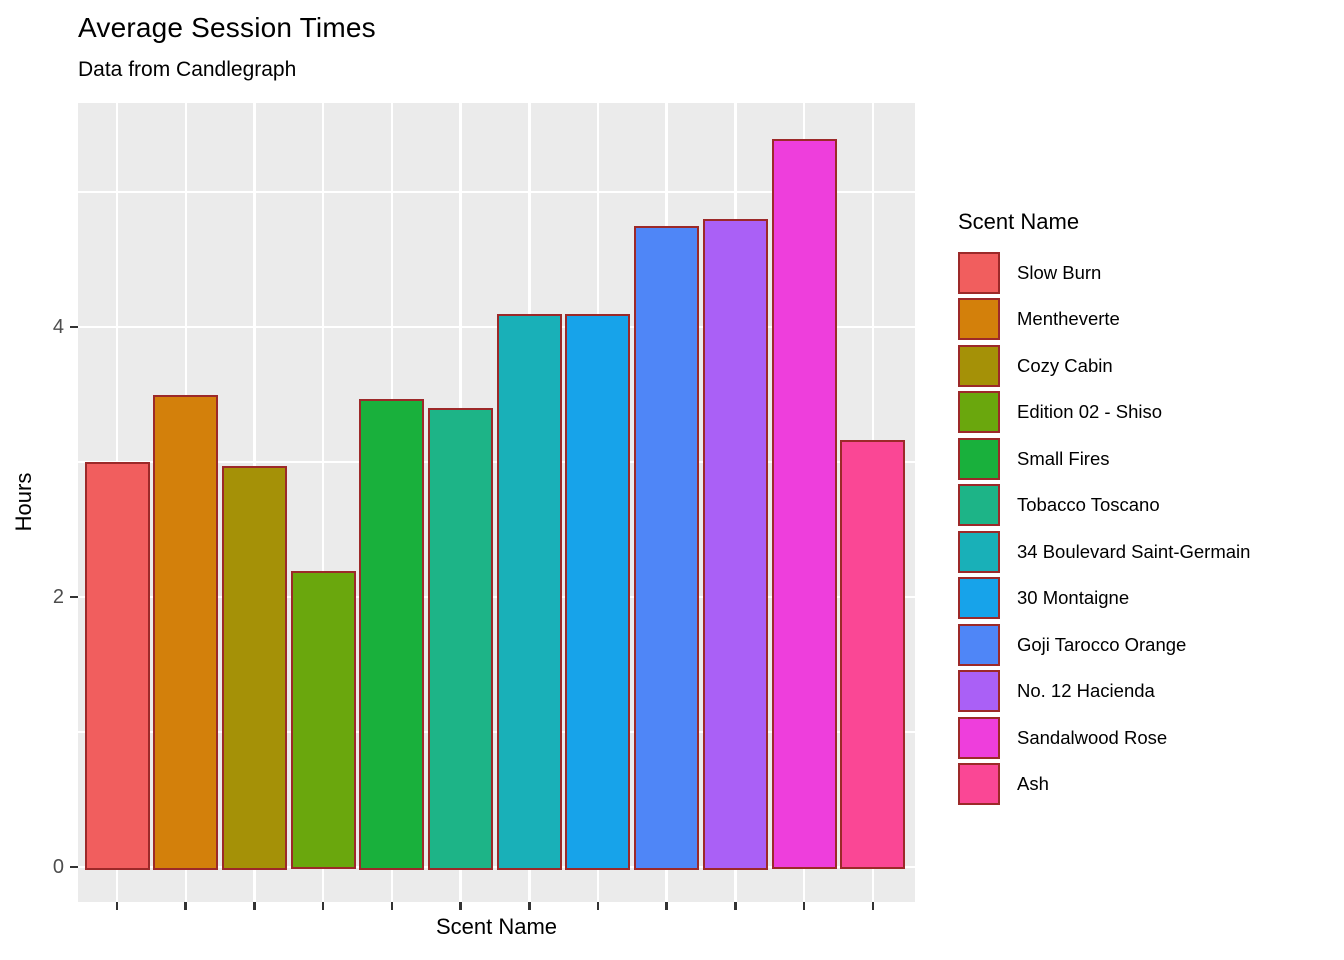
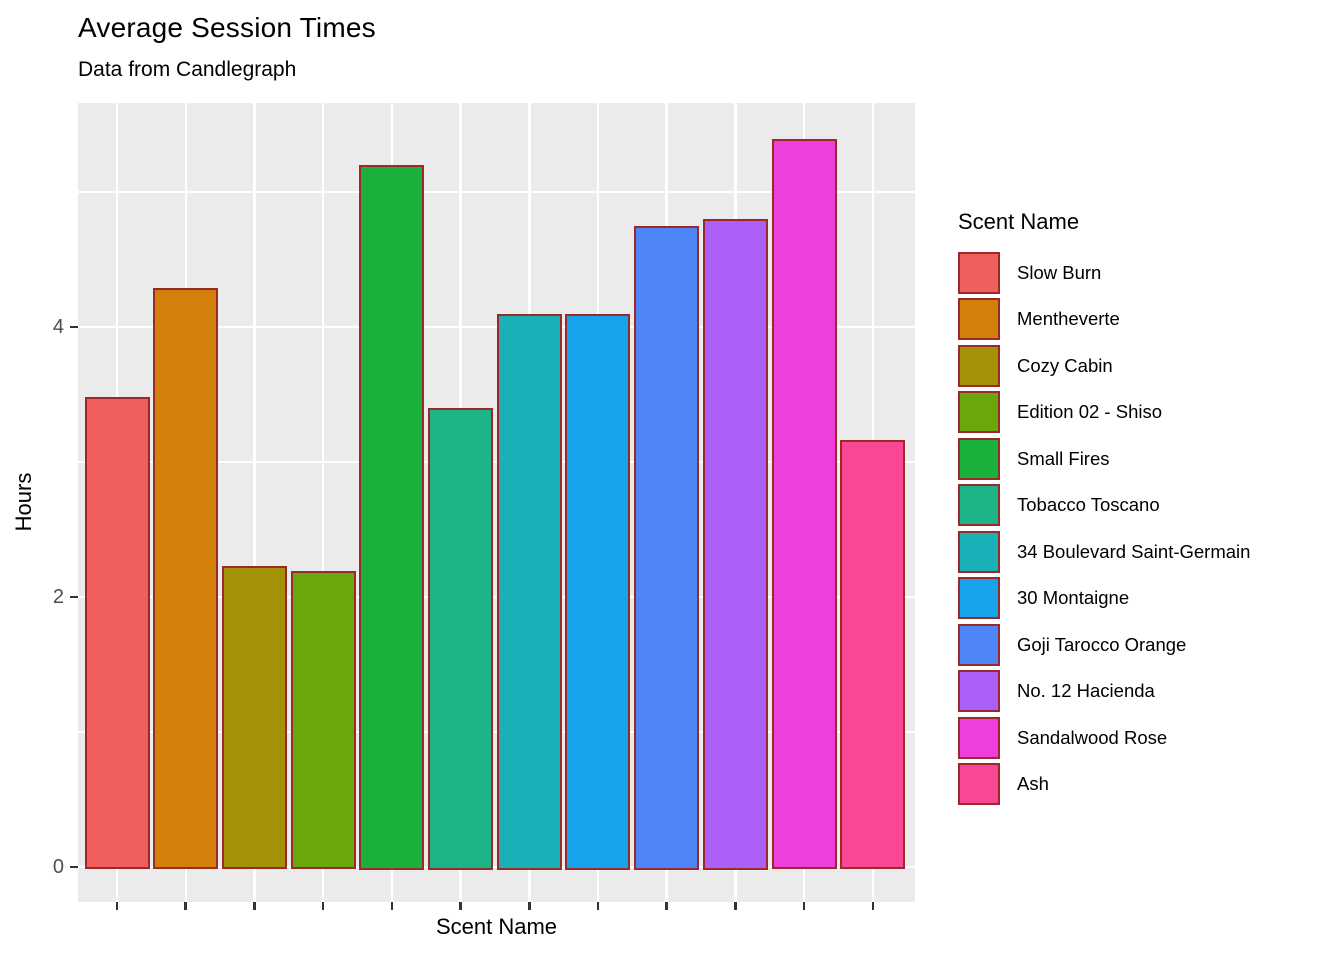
Slow Burn: 3.00 -> 3.48
Mentheverte: 3.50 -> 4.29
Cozy Cabin: 2.97 -> 2.23
Small Fires: 3.47 -> 5.20
